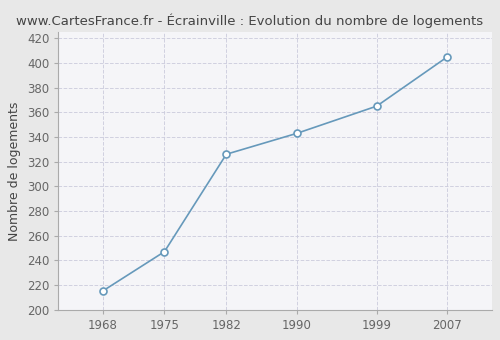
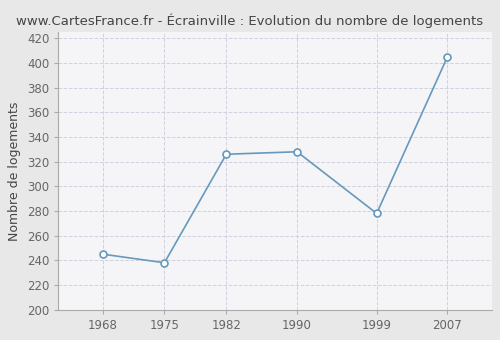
1968: 215 -> 245
1975: 247 -> 238
1990: 343 -> 328
1999: 365 -> 278
